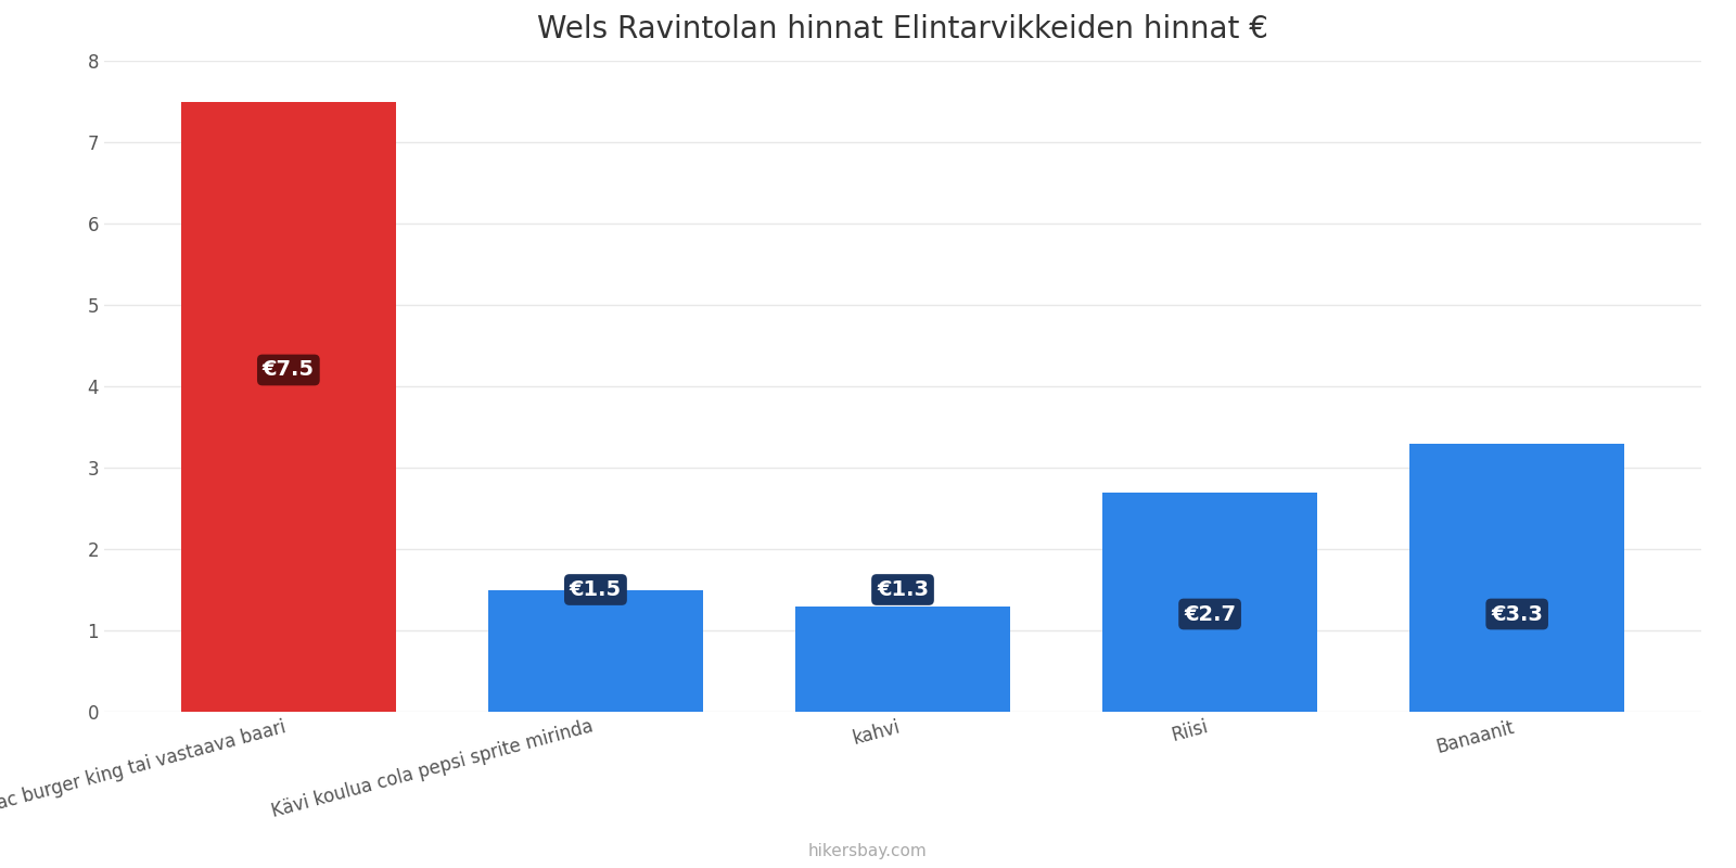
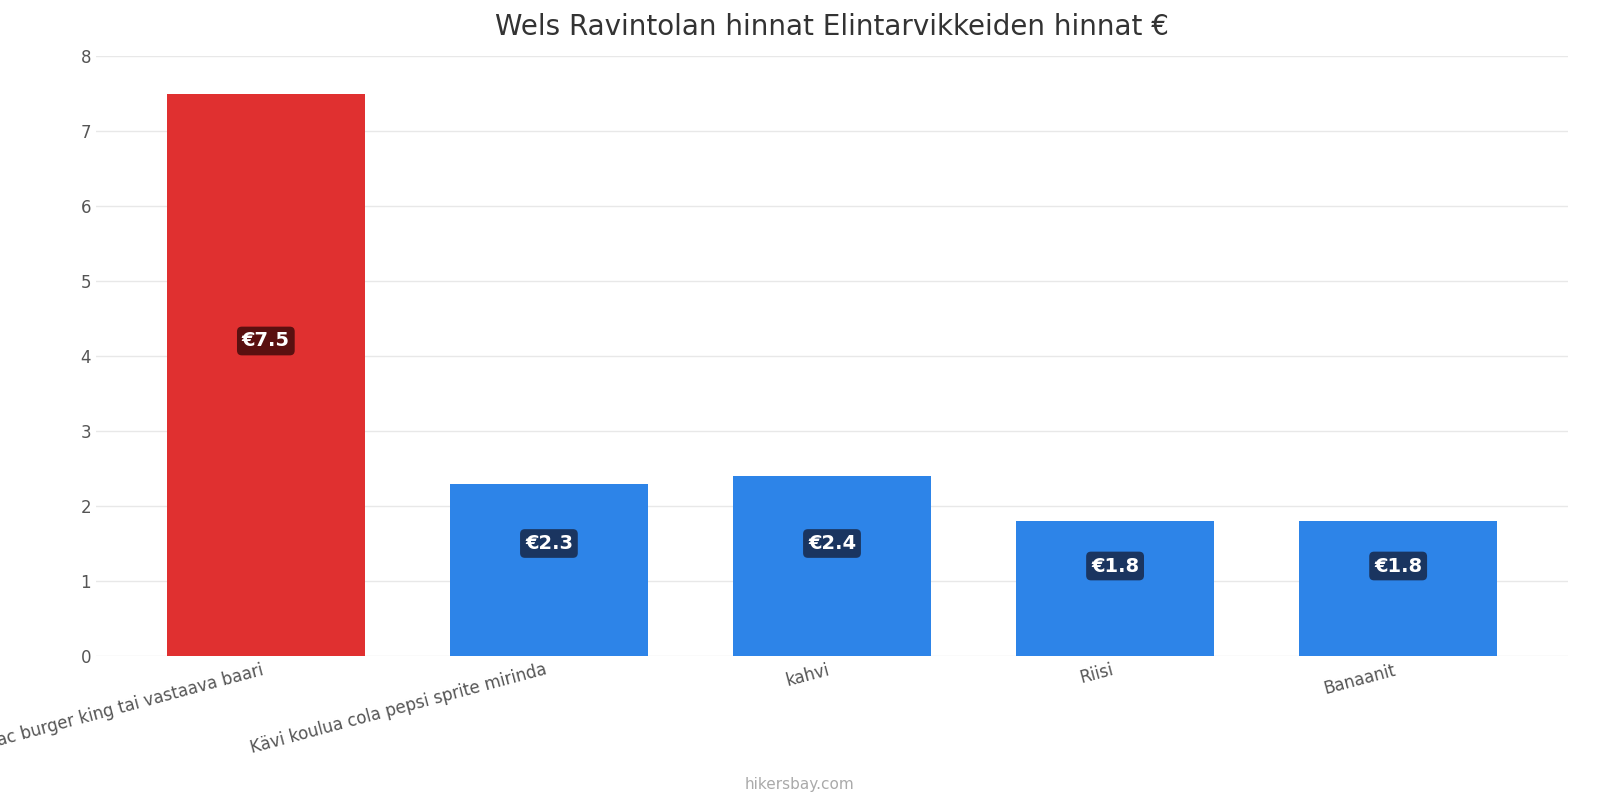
Kävi koulua cola pepsi sprite mirinda: €1.5 -> €2.3
kahvi: €1.3 -> €2.4
Riisi: €2.7 -> €1.8
Banaanit: €3.3 -> €1.8
